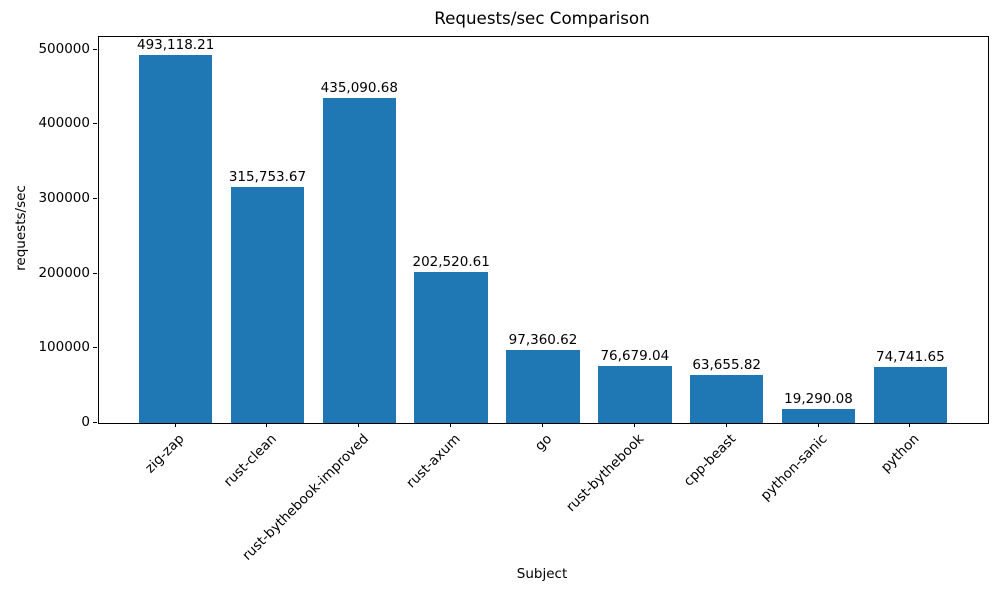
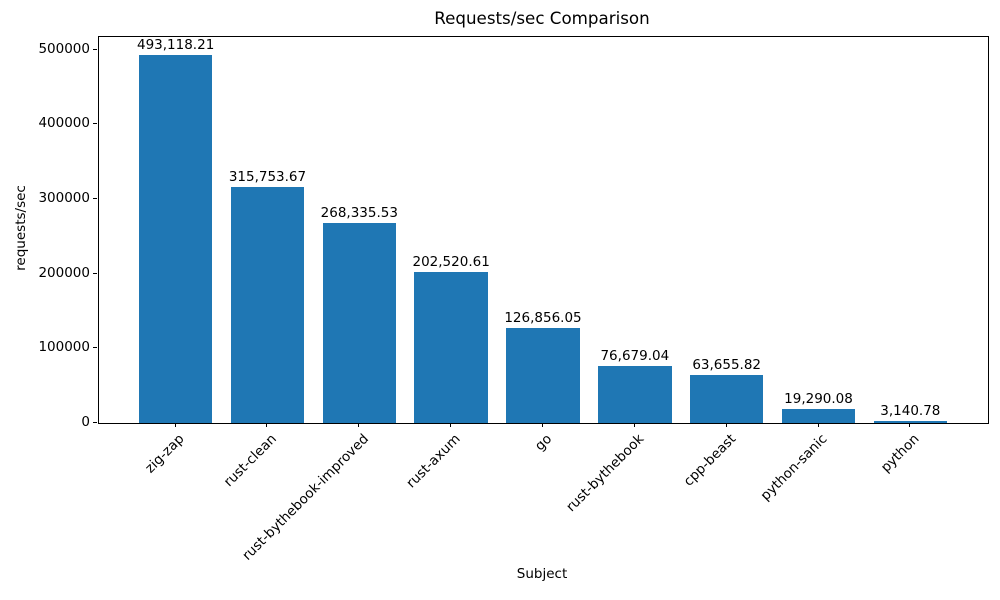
rust-bythebook-improved: 435,090.68 -> 268,335.53
go: 97,360.62 -> 126,856.05
python: 74,741.65 -> 3,140.78
